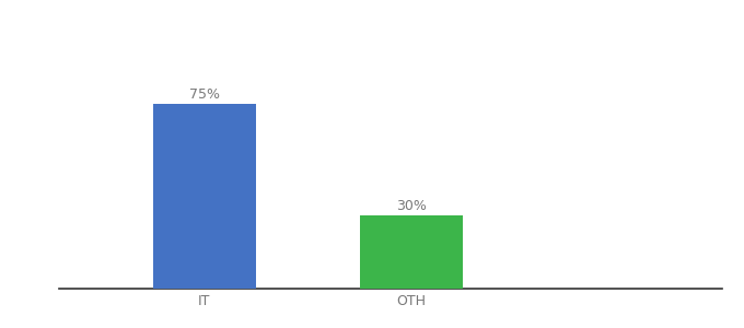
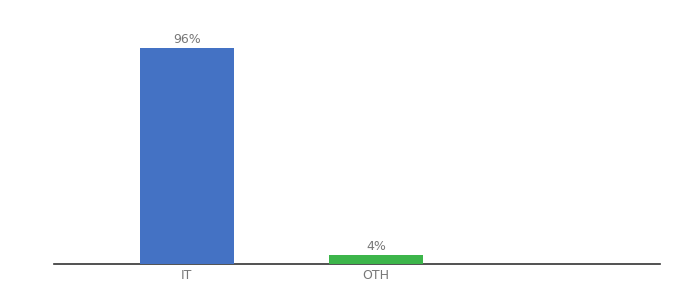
IT: 75% -> 96%
OTH: 30% -> 4%
